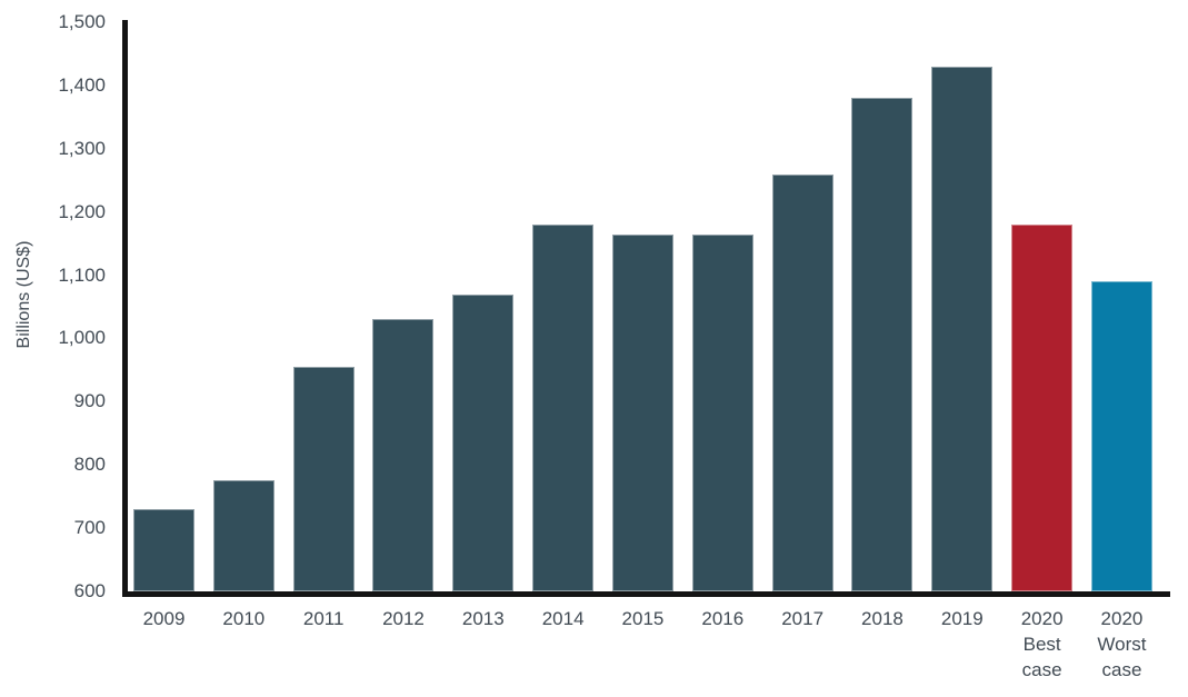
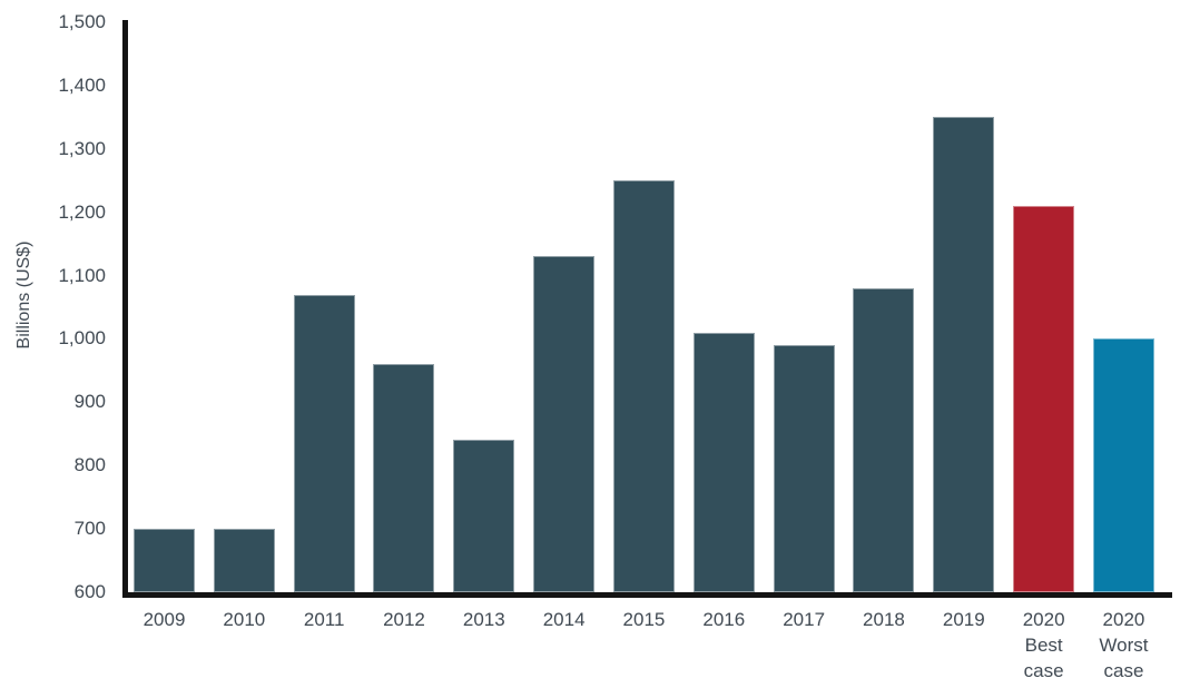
2009: 730 -> 700
2010: 780 -> 700
2011: 960 -> 1070
2012: 1030 -> 960
2013: 1070 -> 840
2014: 1180 -> 1130
2015: 1160 -> 1250
2016: 1160 -> 1010
2017: 1260 -> 990
2018: 1380 -> 1080
2019: 1430 -> 1350
2020 Best case: 1180 -> 1210
2020 Worst case: 1090 -> 1000
